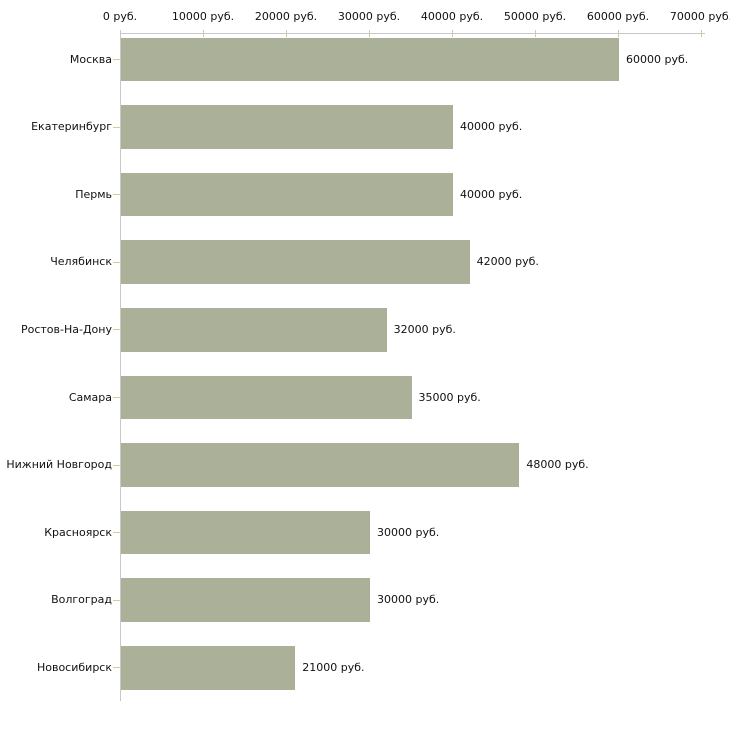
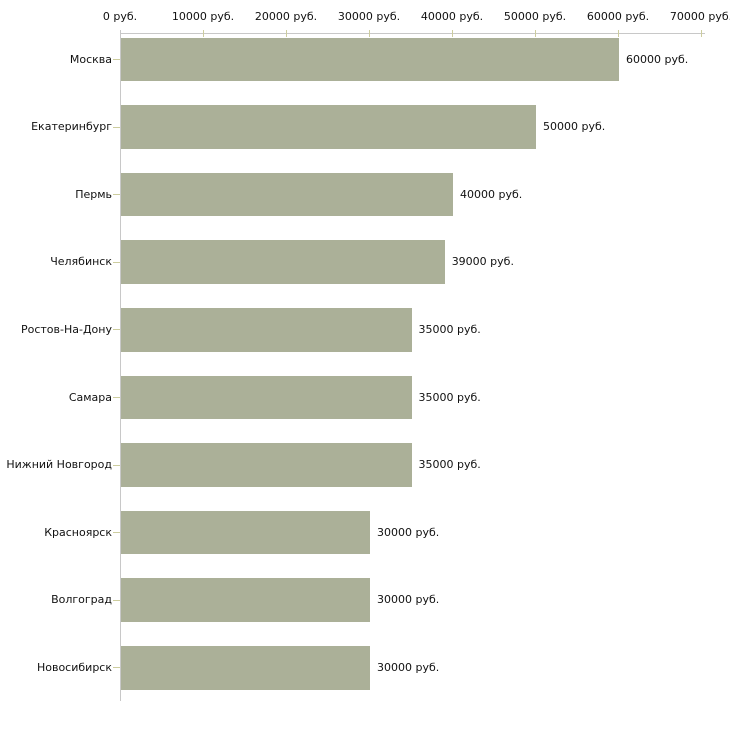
Екатеринбург: 40000 -> 50000
Челябинск: 42000 -> 39000
Ростов-На-Дону: 32000 -> 35000
Нижний Новгород: 48000 -> 35000
Новосибирск: 21000 -> 30000
